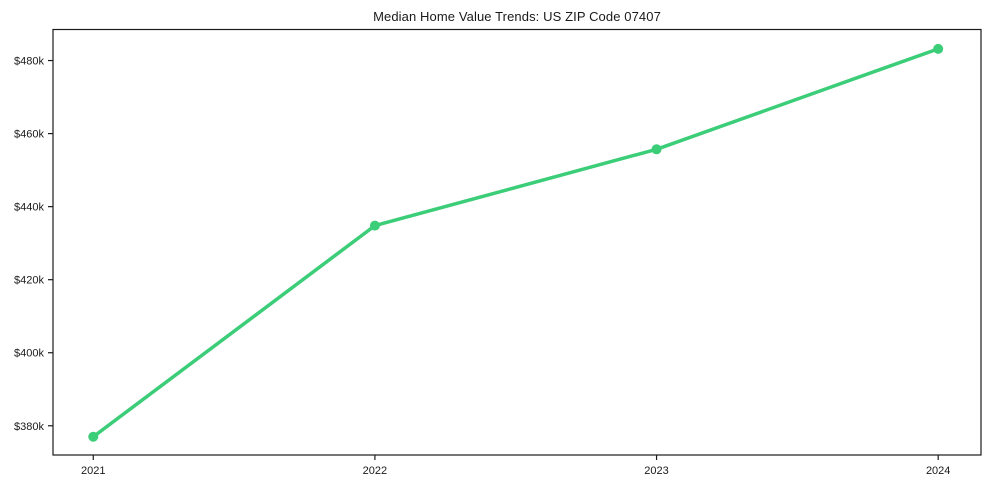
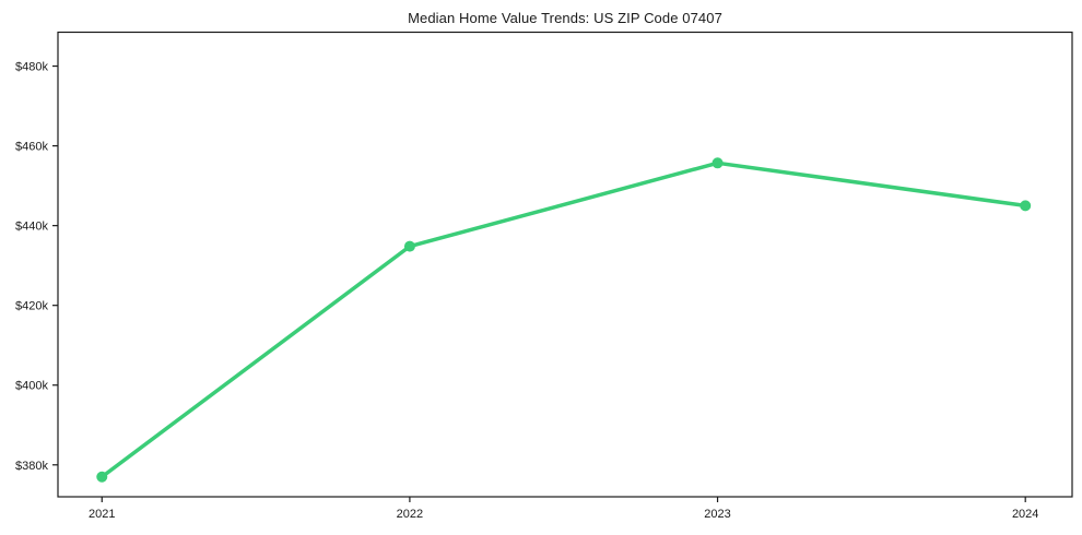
2024: $483k -> $445k
